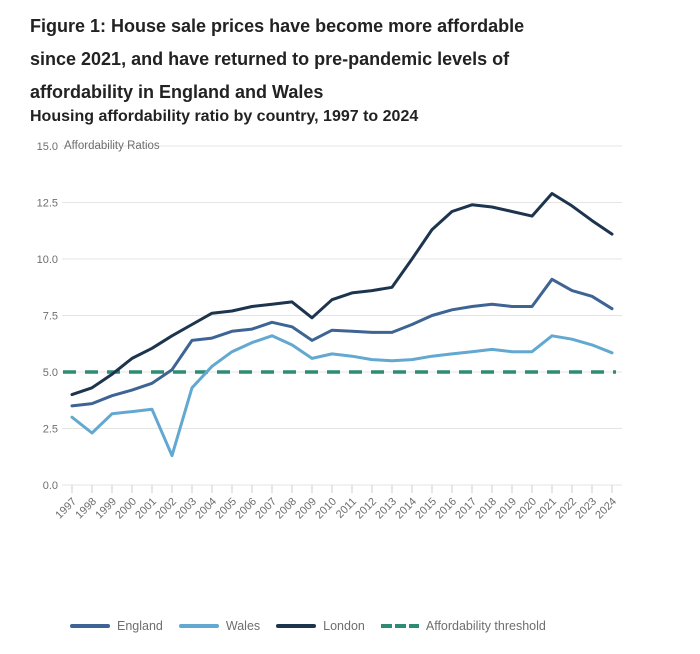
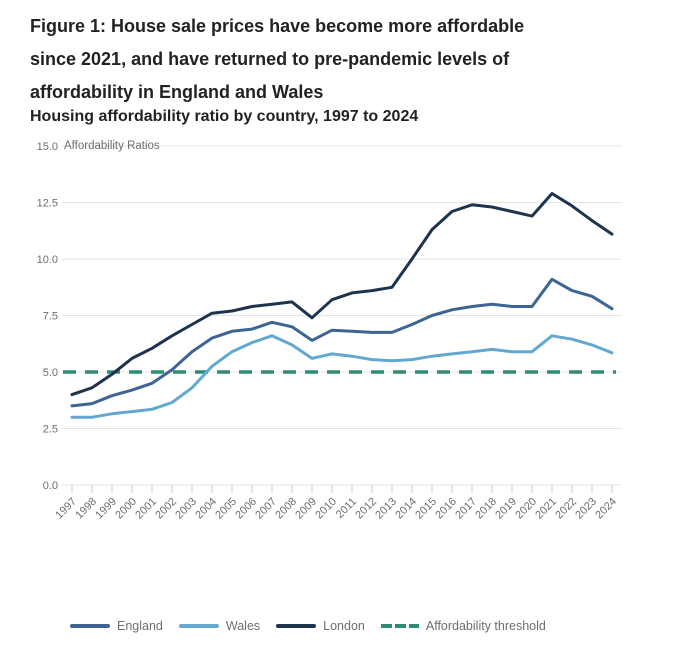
Wales/1998: 2.3 -> 3.0
Wales/2002: 1.3 -> 3.6
England/2003: 6.4 -> 5.9
